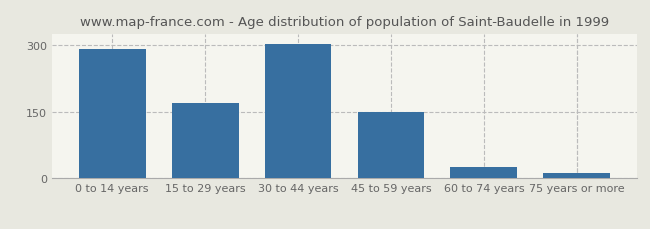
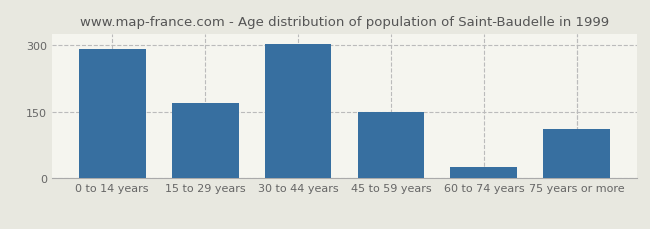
75 years or more: 12 -> 110
